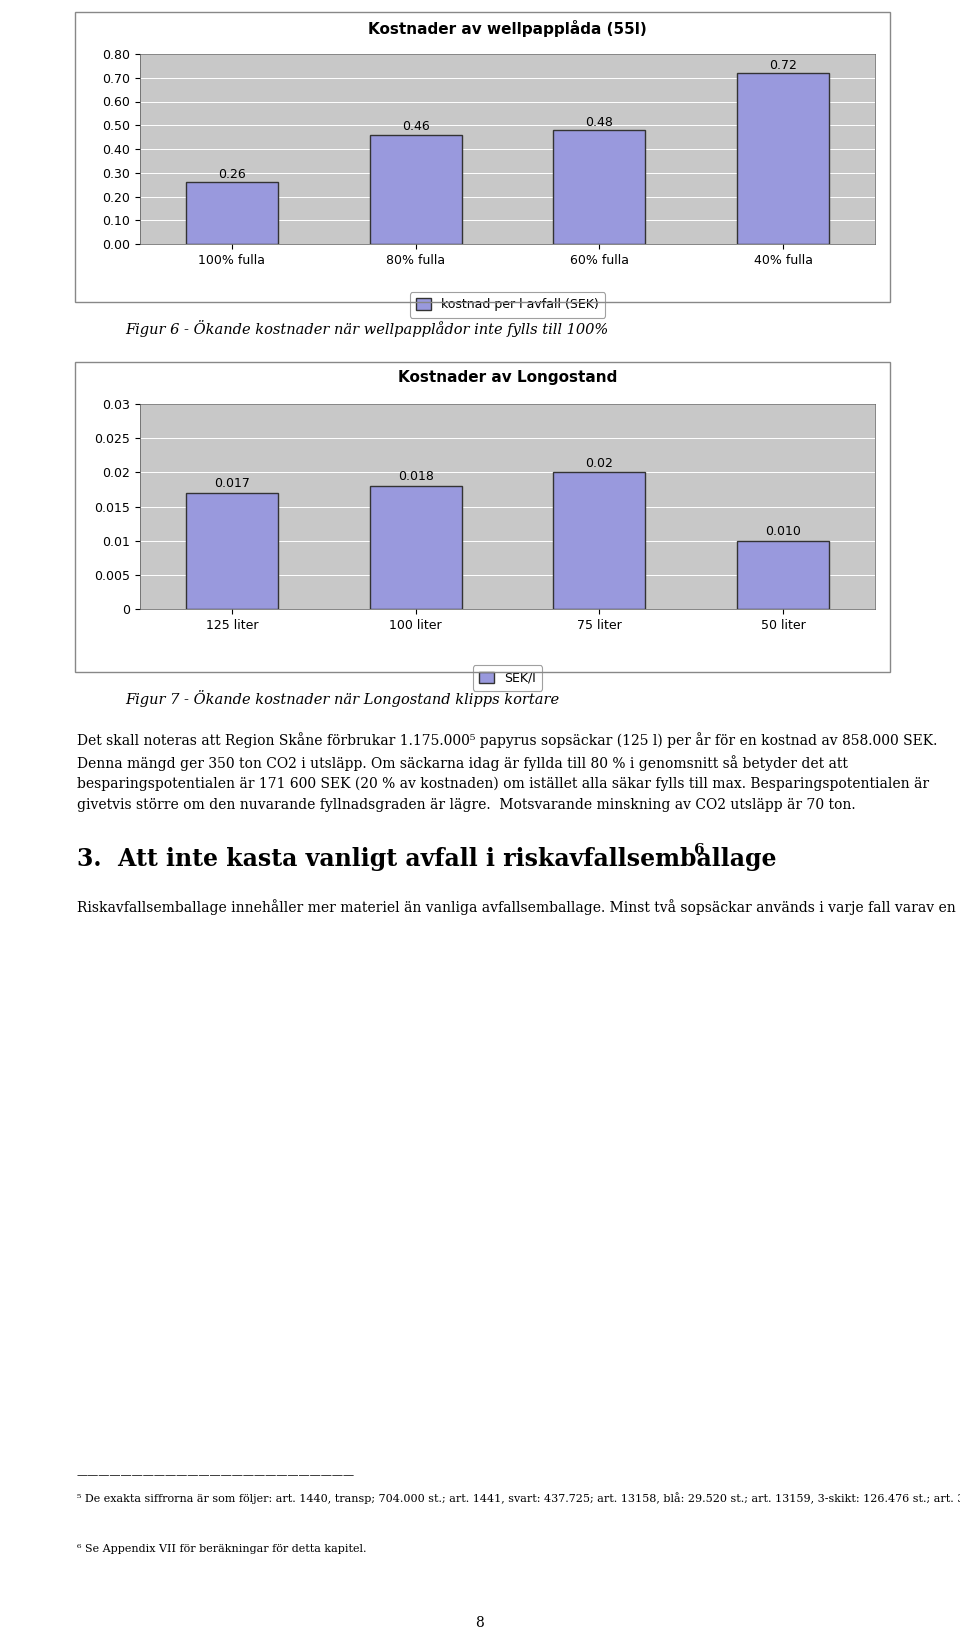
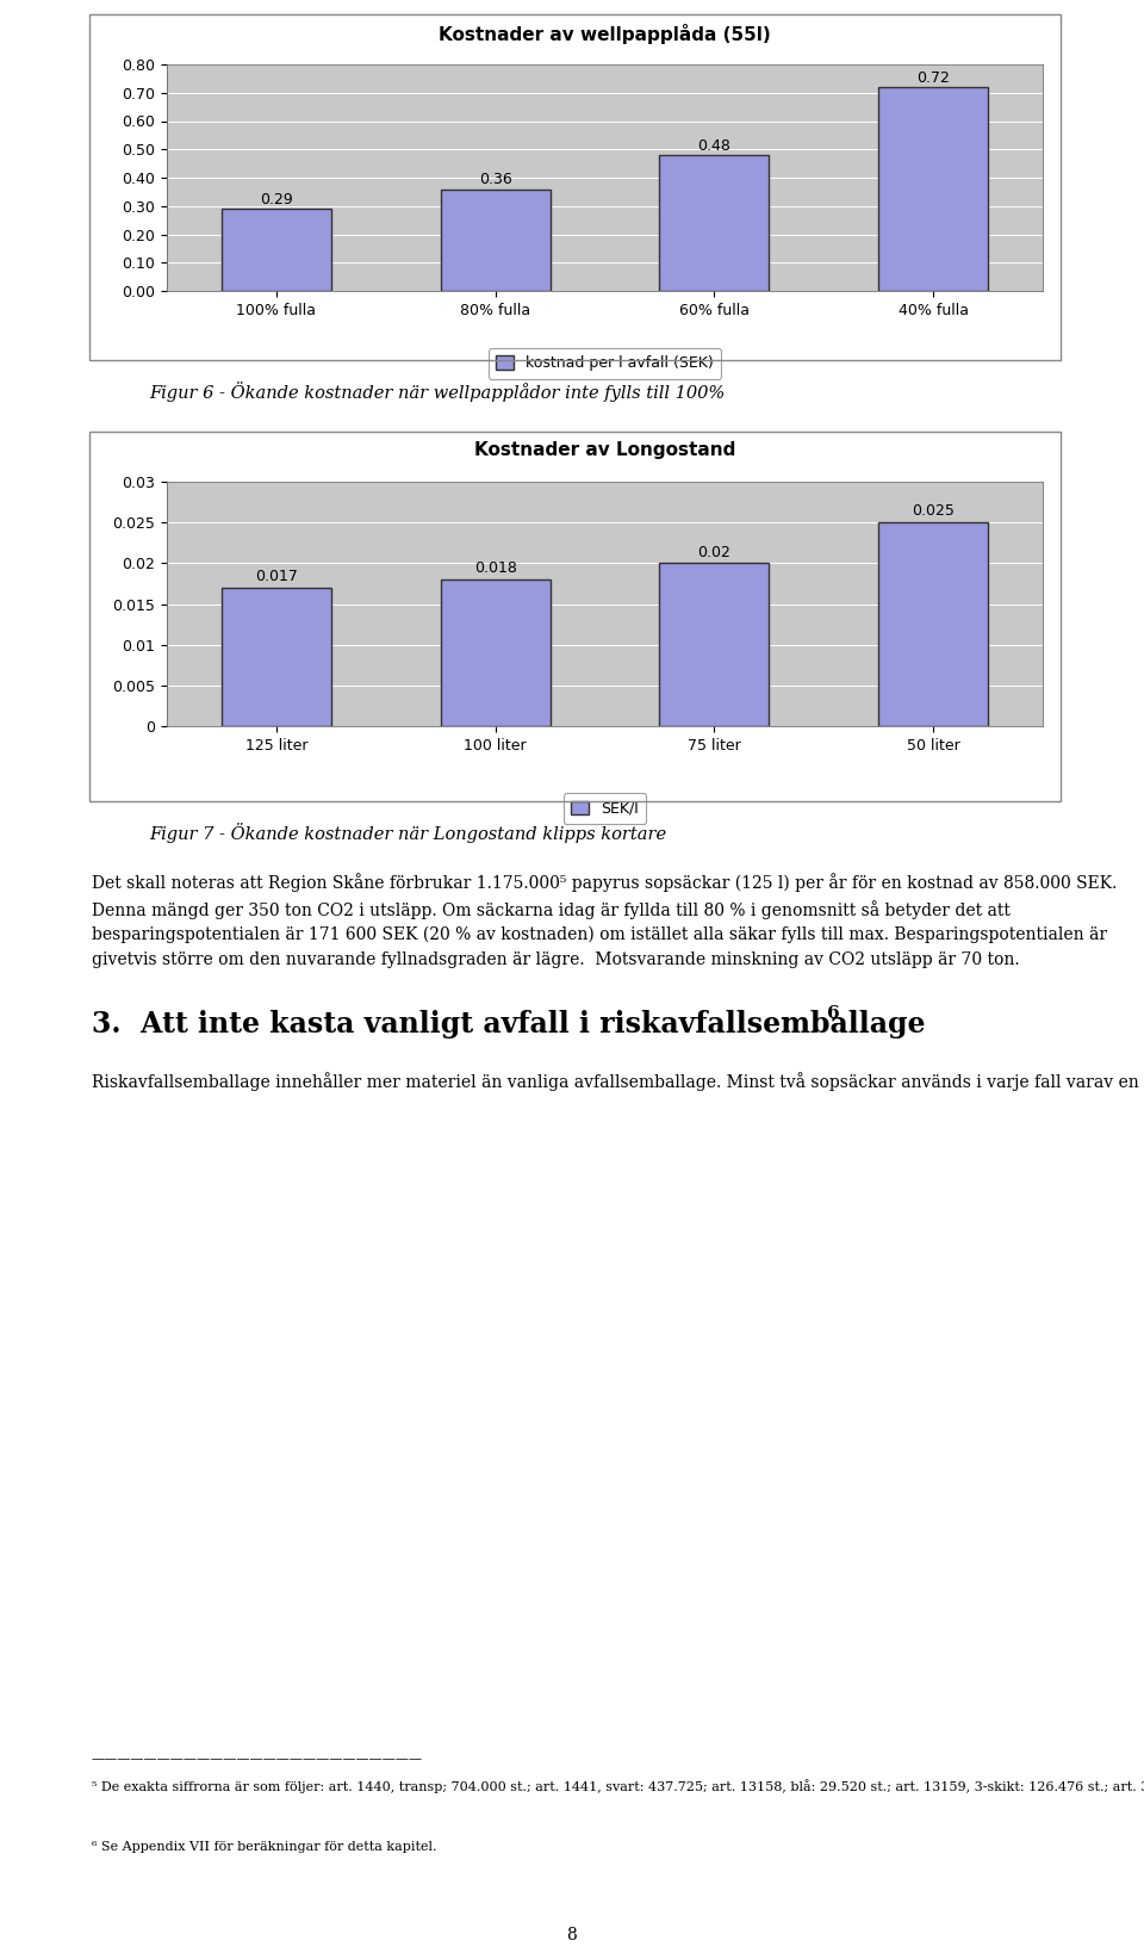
100% fulla: 0.26 -> 0.29
80% fulla: 0.46 -> 0.36
50 liter: 0.010 -> 0.025
